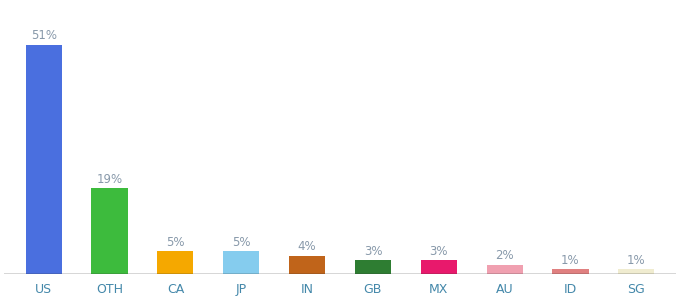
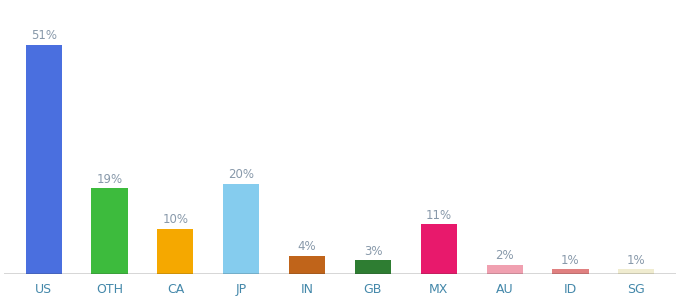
CA: 5% -> 10%
JP: 5% -> 20%
MX: 3% -> 11%
